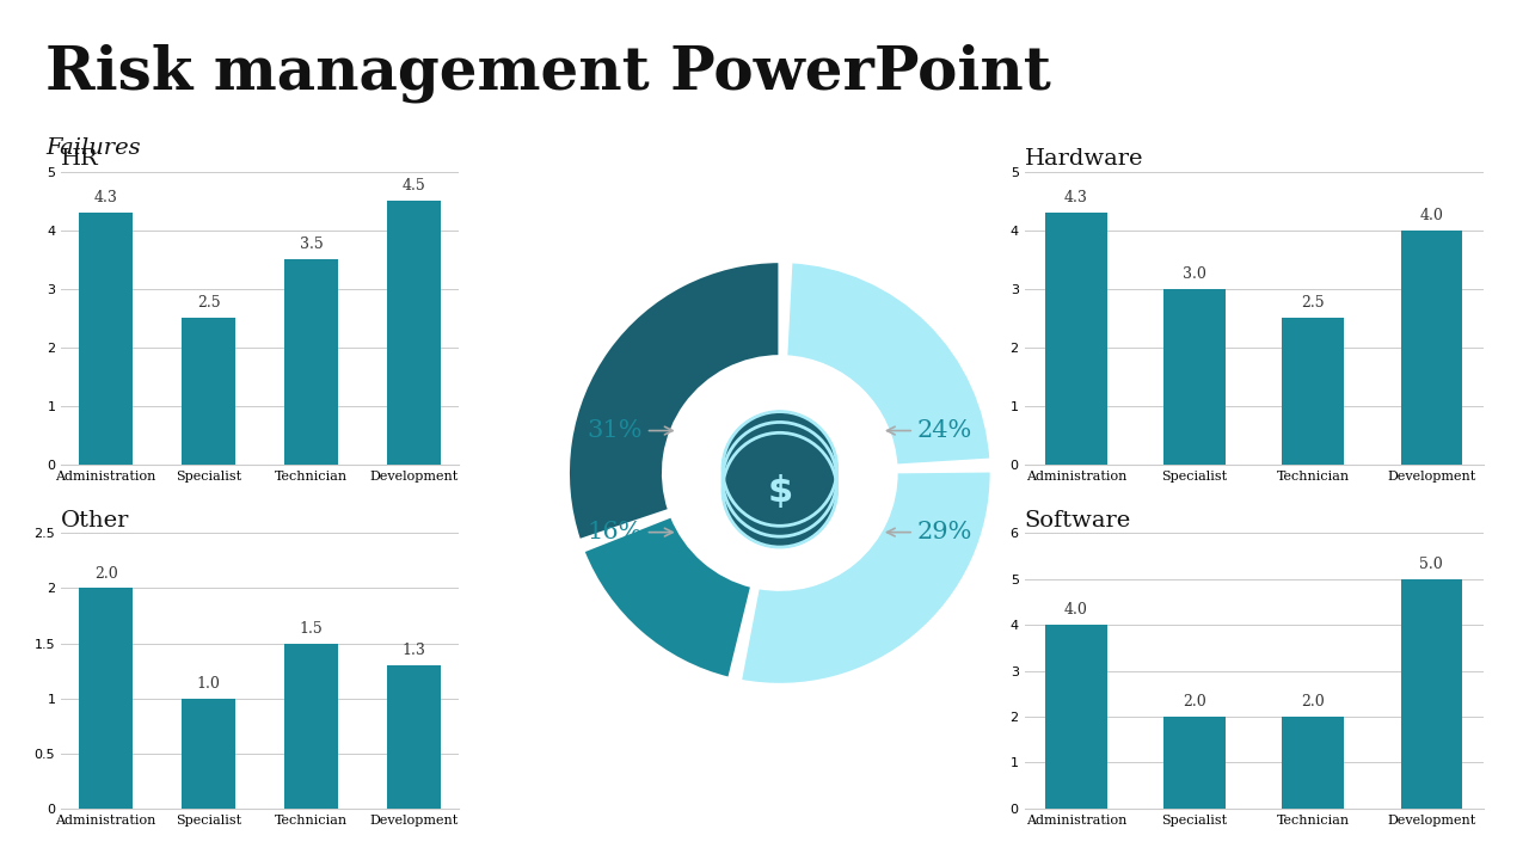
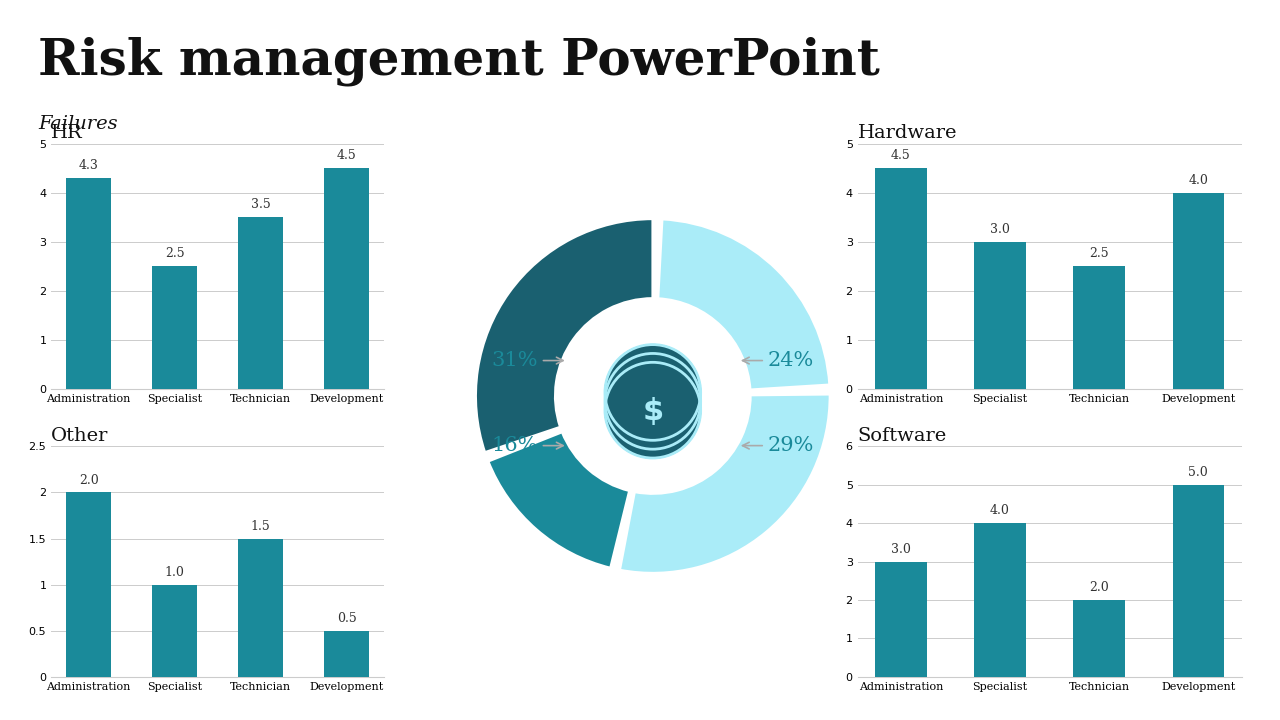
Hardware/Administration: 4.3 -> 4.5
Other/Development: 1.3 -> 0.5
Software/Administration: 4.0 -> 3.0
Software/Specialist: 2.0 -> 4.0
